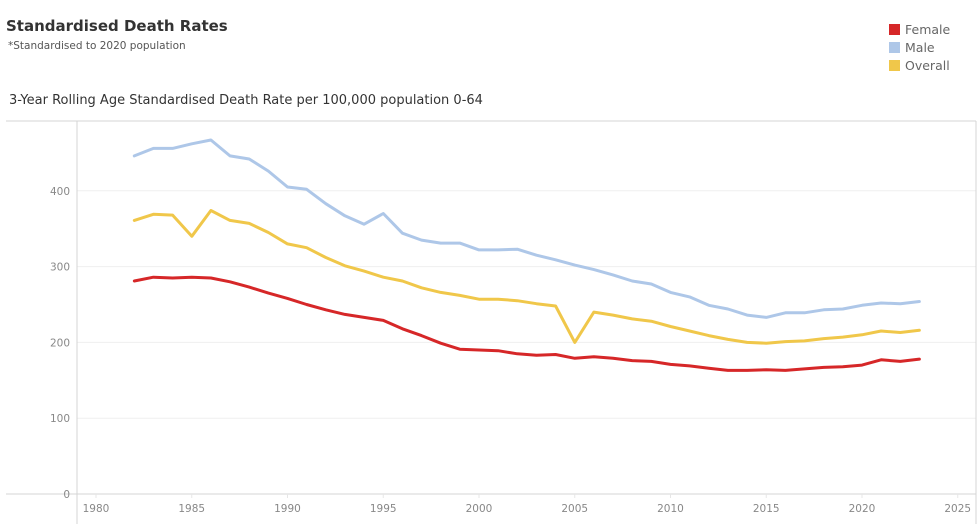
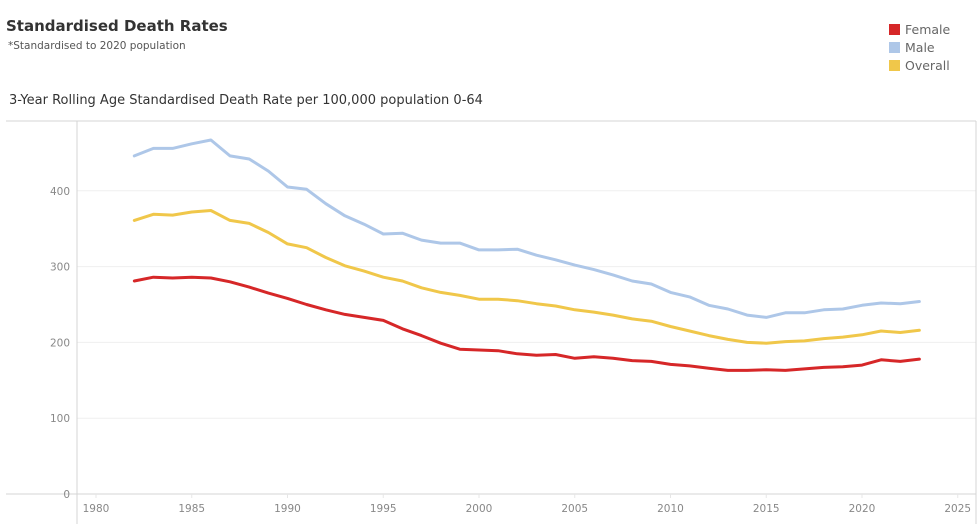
Overall/1985: 340 -> 370
Male/1995: 370 -> 340
Overall/2005: 200 -> 240
